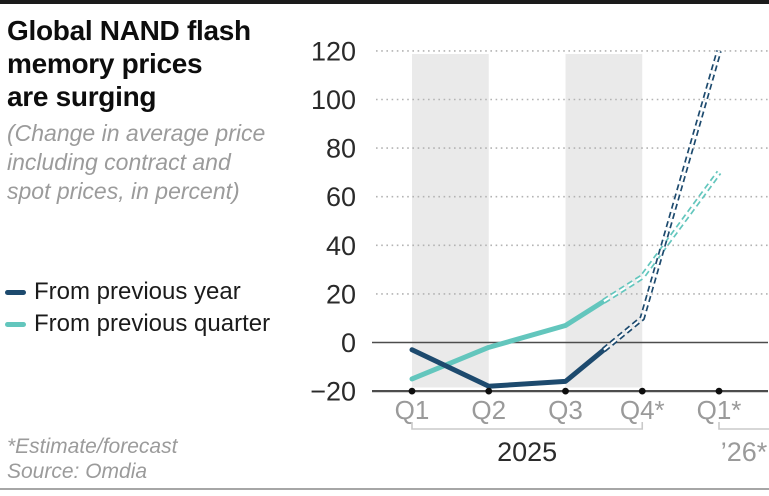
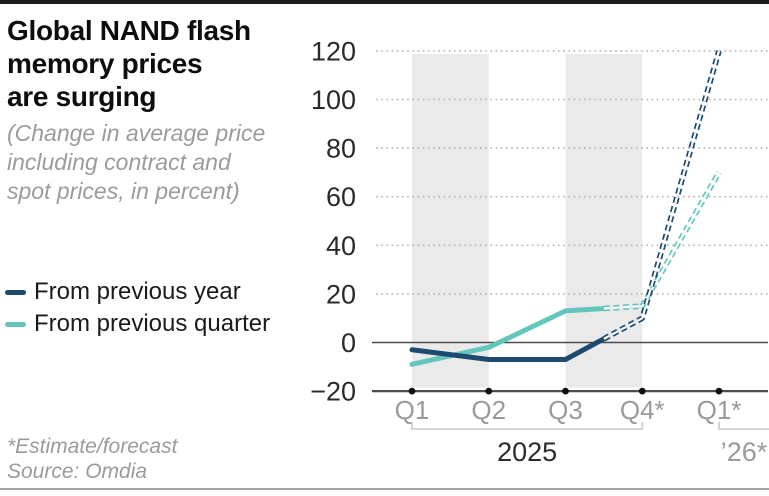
From previous quarter/Q1: -15 -> -9
From previous year/Q2: -18 -> -7
From previous year/Q3: -16 -> -7
From previous quarter/Q3: 7 -> 13
From previous quarter/Q4*: 27 -> 15
